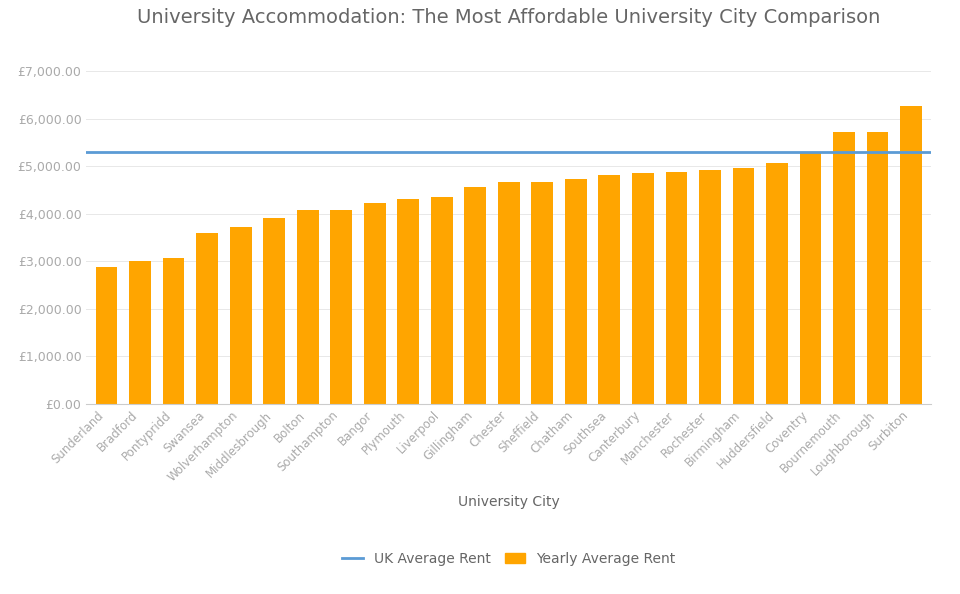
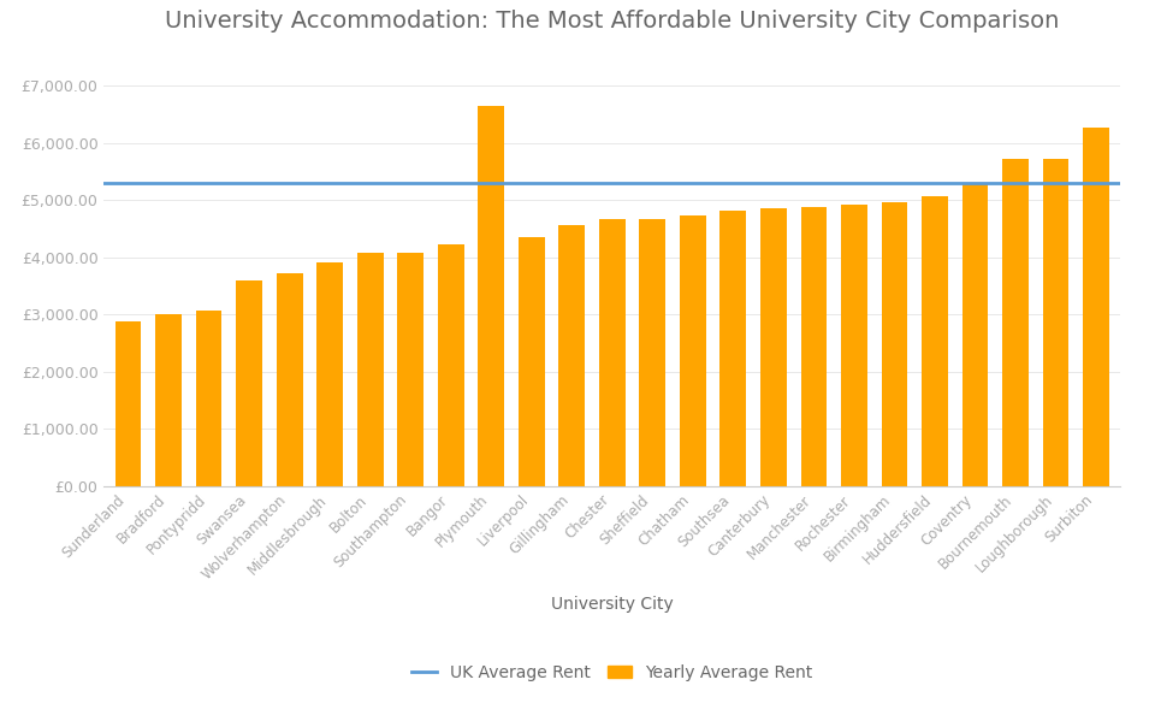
Plymouth: £4,320 -> £6,650
